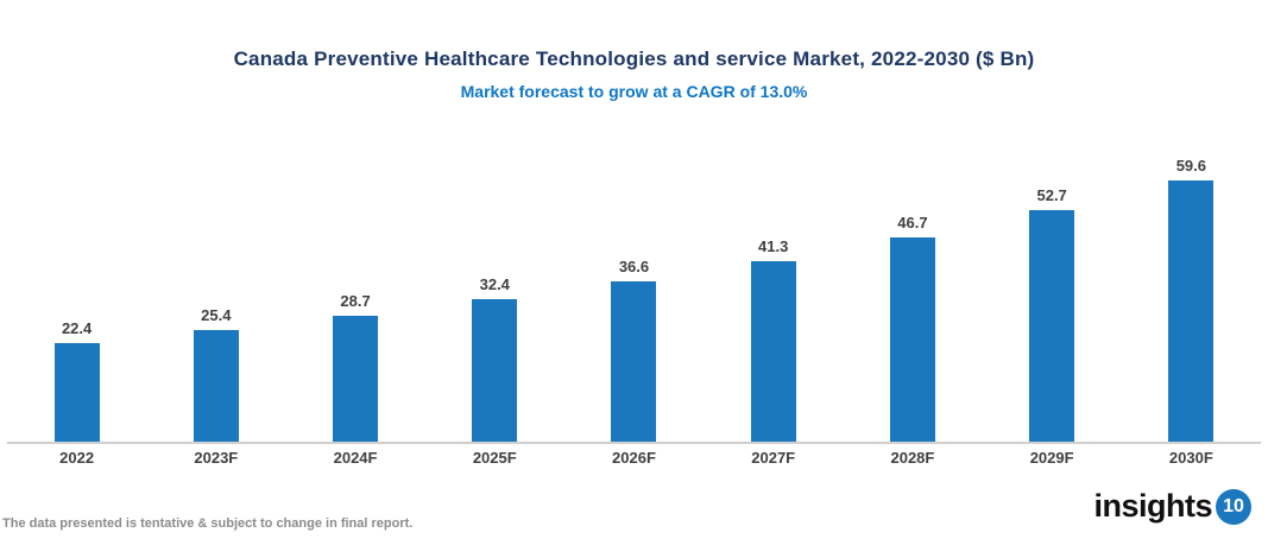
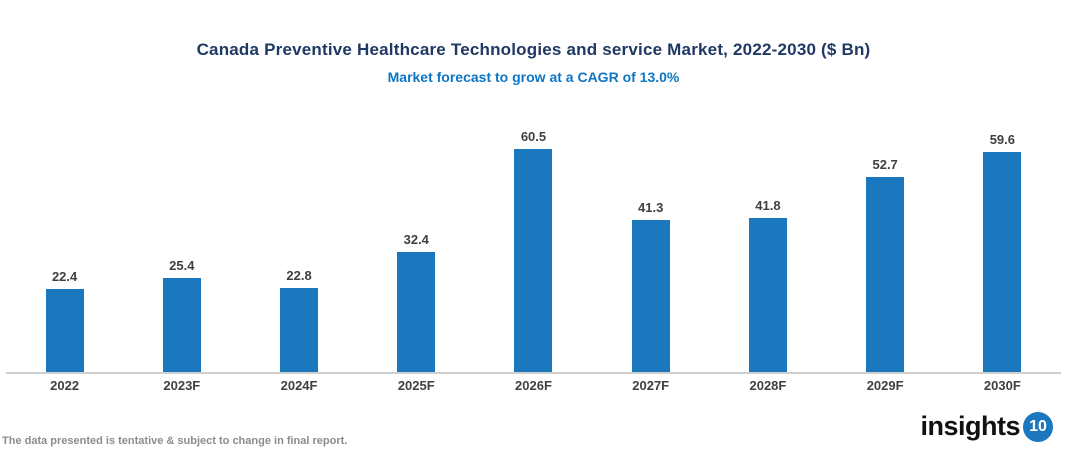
2024F: 28.7 -> 22.8
2026F: 36.6 -> 60.5
2028F: 46.7 -> 41.8
